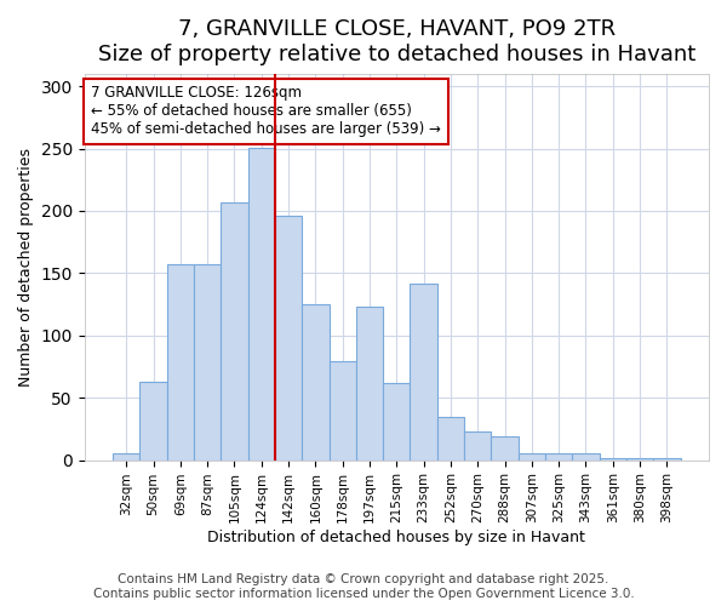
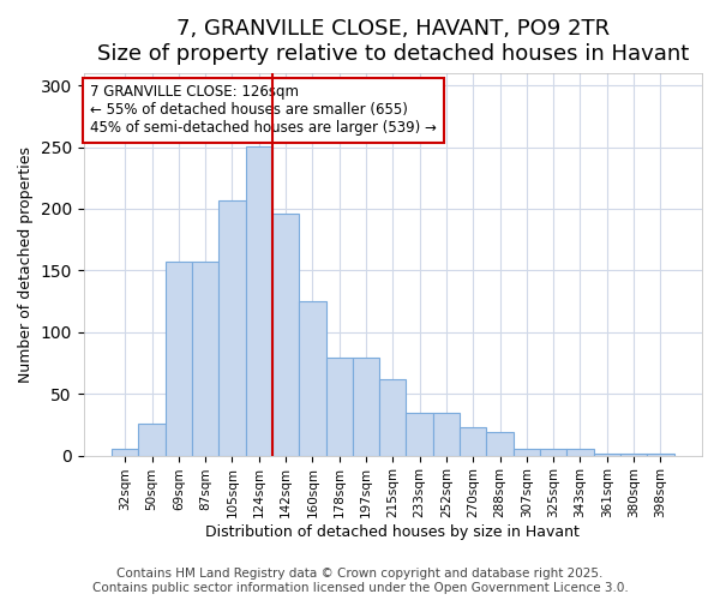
50sqm: 63 -> 26
197sqm: 123 -> 79
233sqm: 142 -> 35
